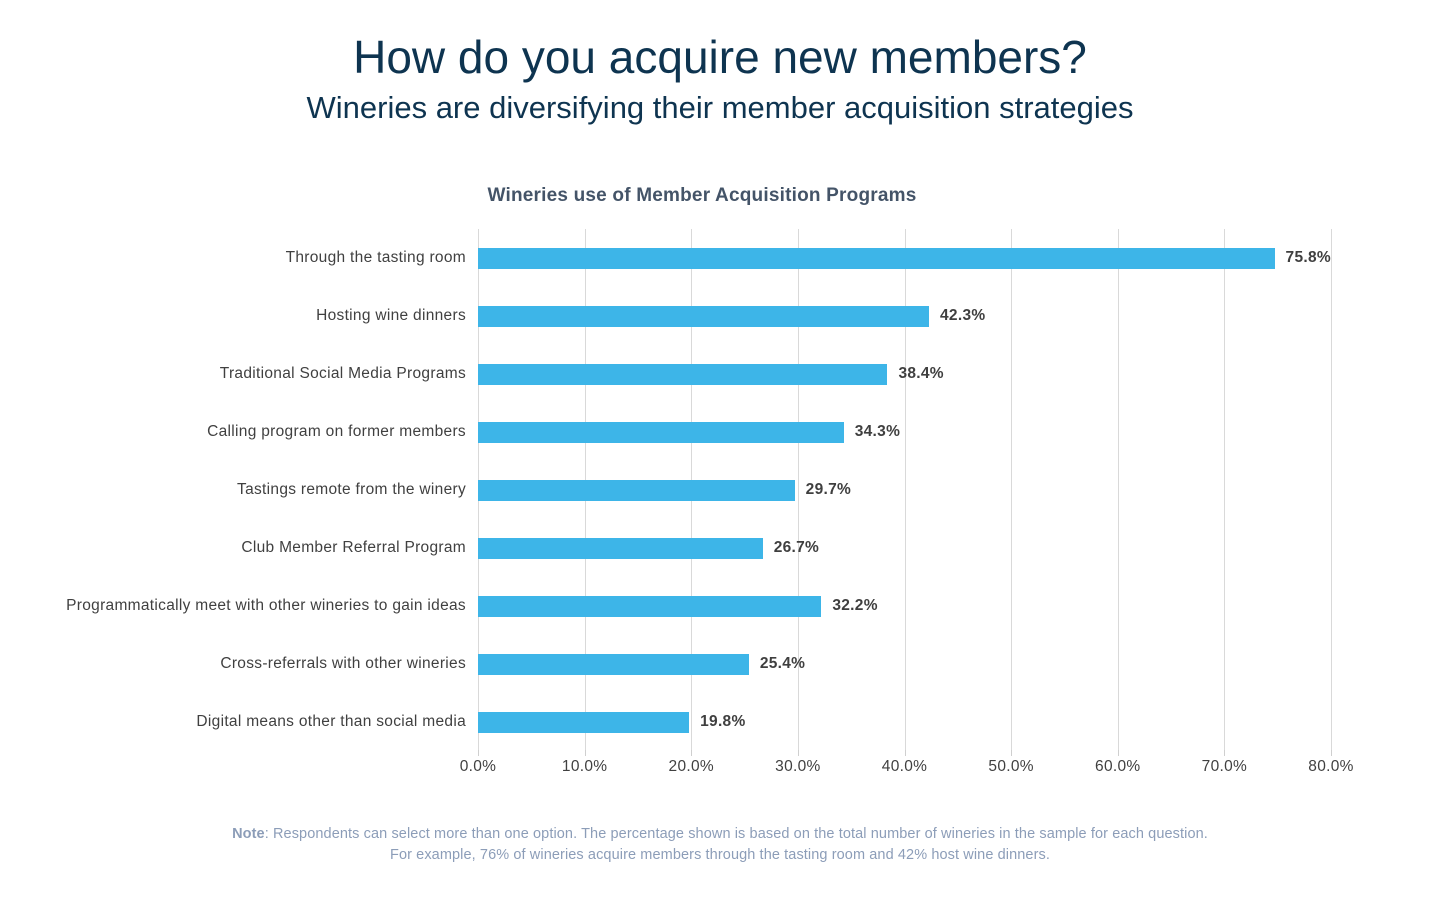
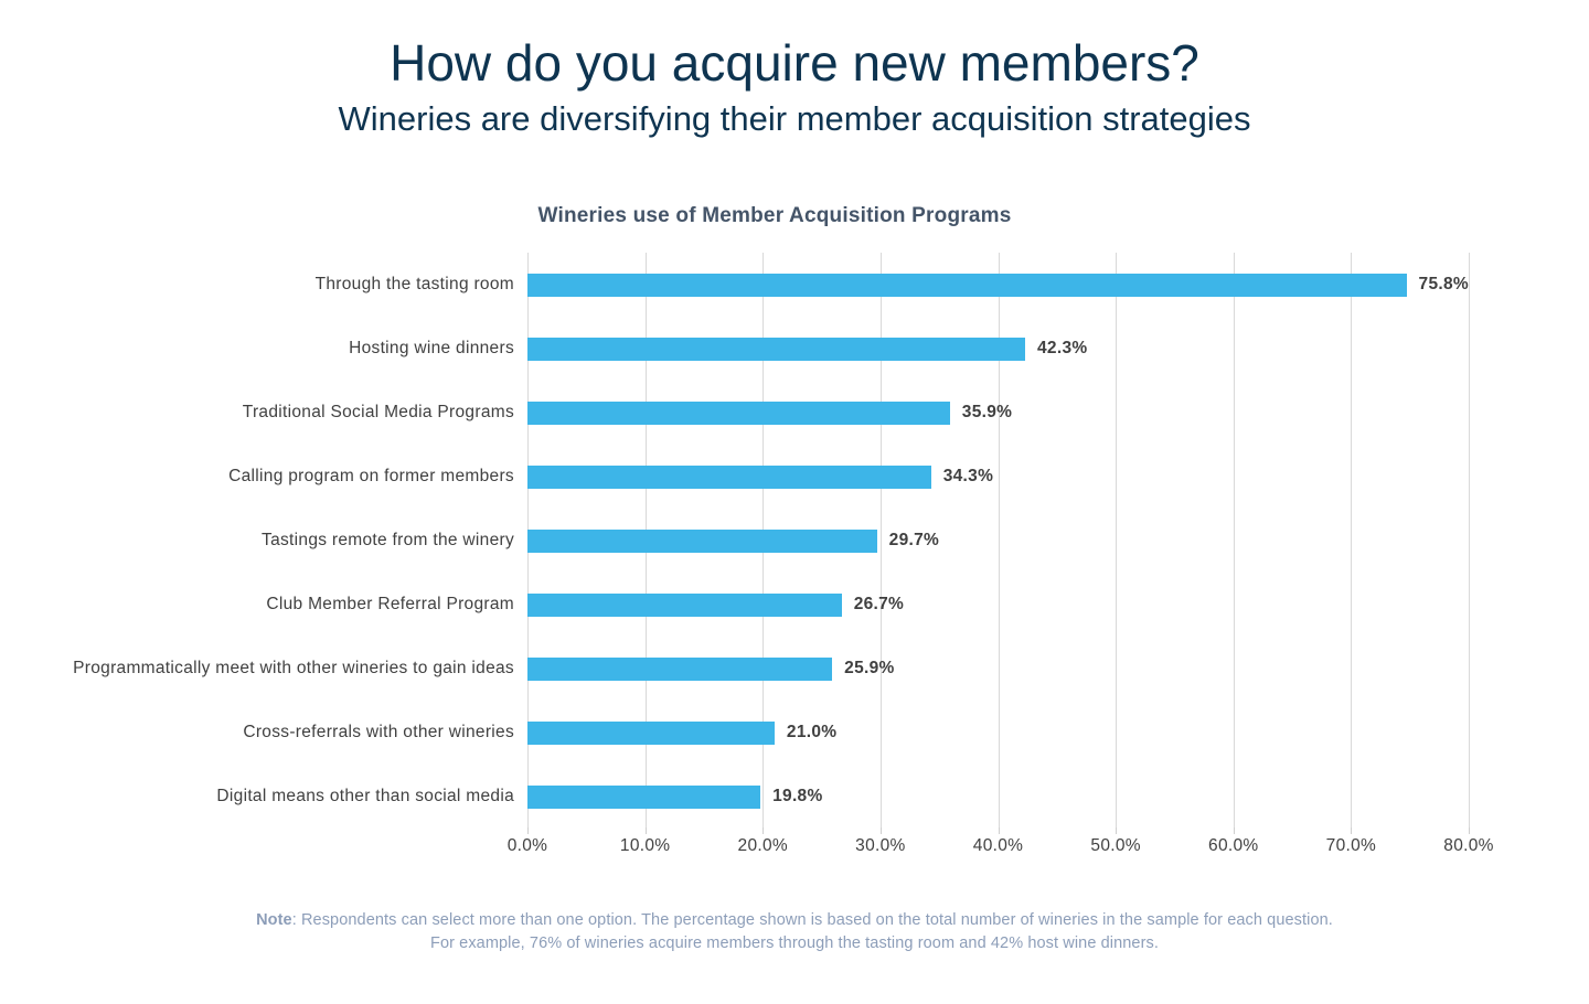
Traditional Social Media Programs: 38.4% -> 35.9%
Programmatically meet with other wineries to gain ideas: 32.2% -> 25.9%
Cross-referrals with other wineries: 25.4% -> 21.0%
